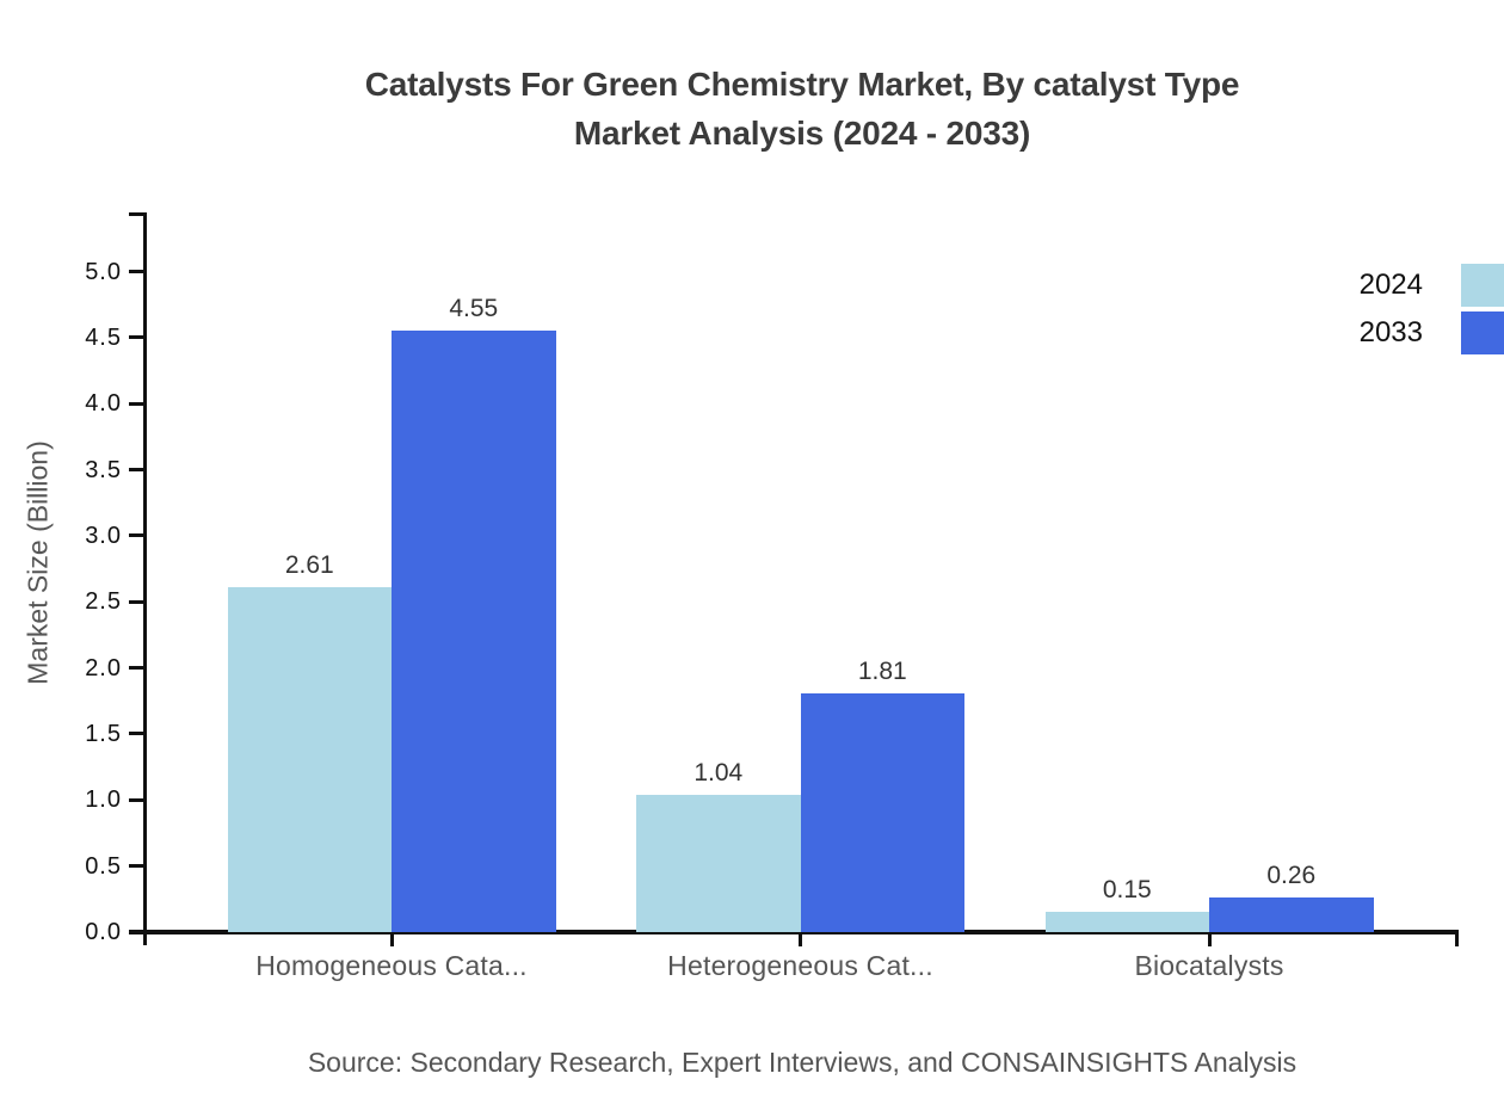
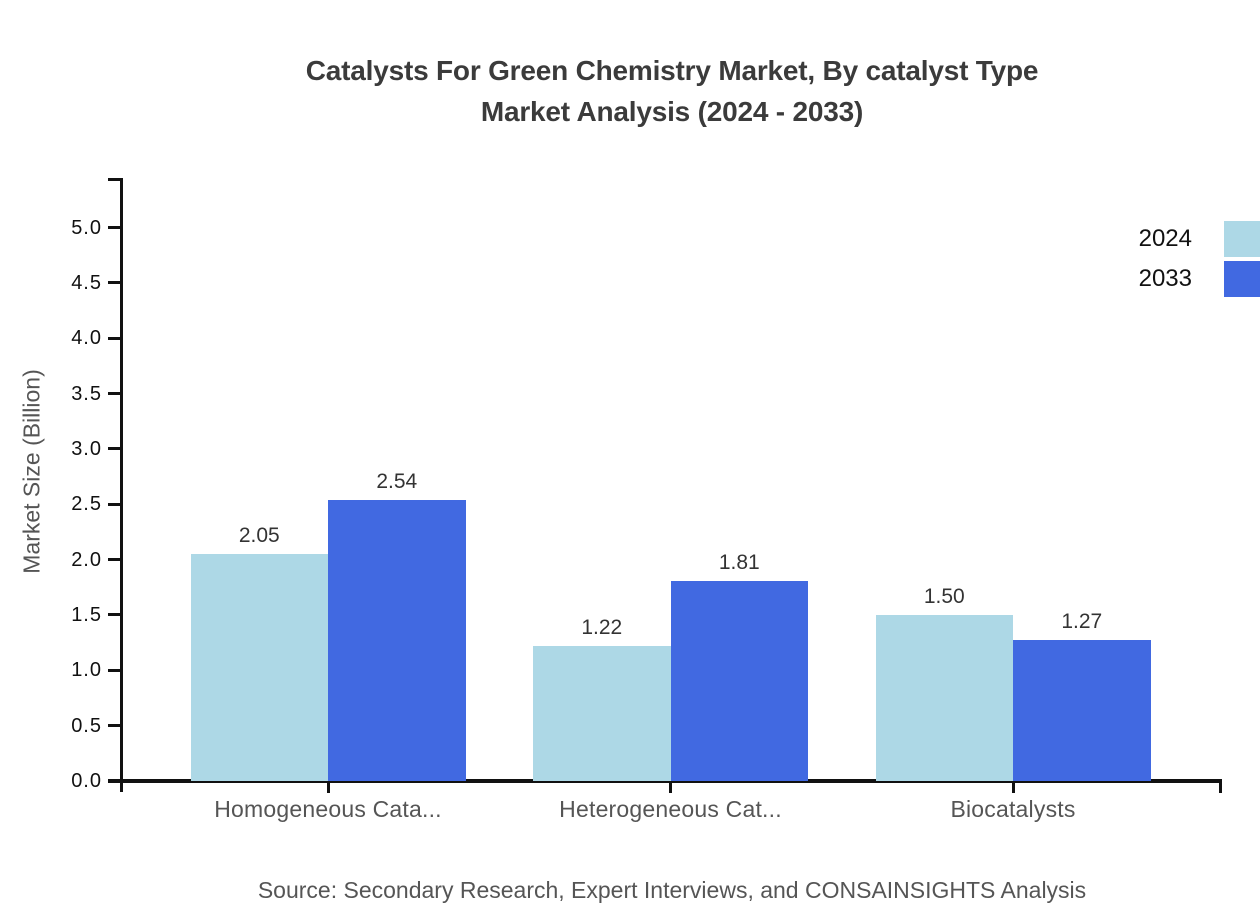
2024/Homogeneous Cata...: 2.61 -> 2.05
2033/Homogeneous Cata...: 4.55 -> 2.54
2024/Heterogeneous Cat...: 1.04 -> 1.22
2024/Biocatalysts: 0.15 -> 1.50
2033/Biocatalysts: 0.26 -> 1.27
